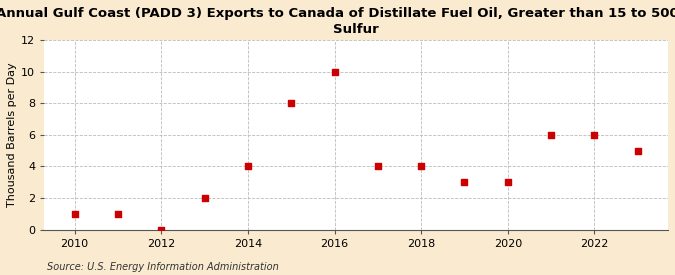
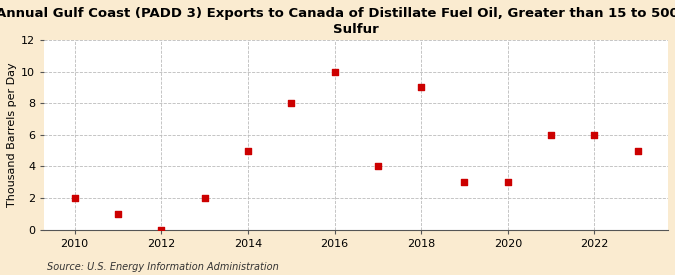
2010: 1 -> 2
2014: 4 -> 5
2018: 4 -> 9
